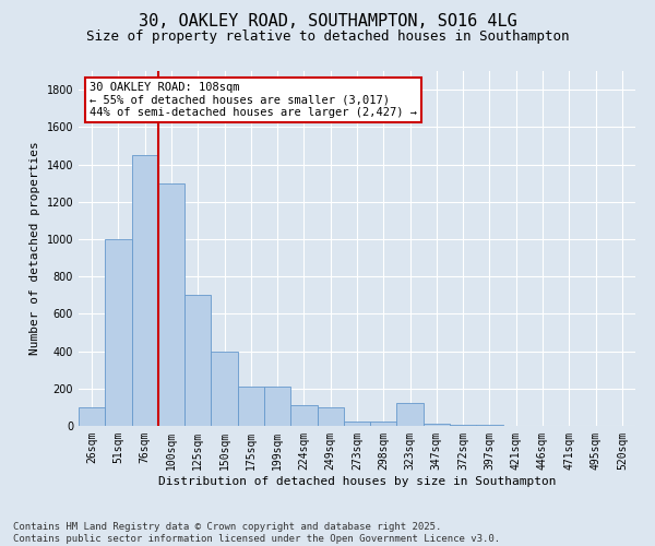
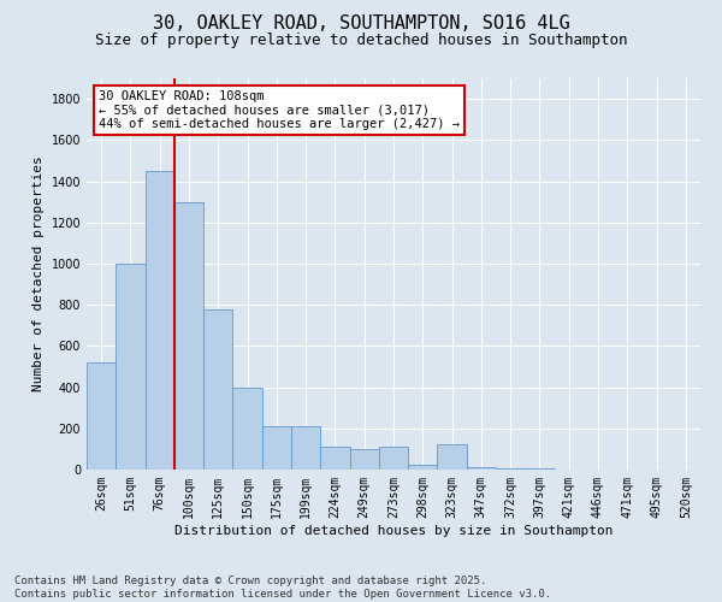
26sqm: 100 -> 520
125sqm: 700 -> 780
273sqm: 20 -> 110
